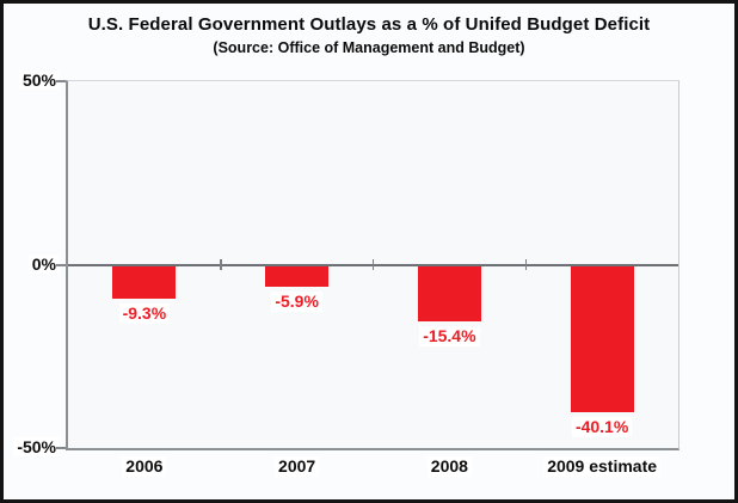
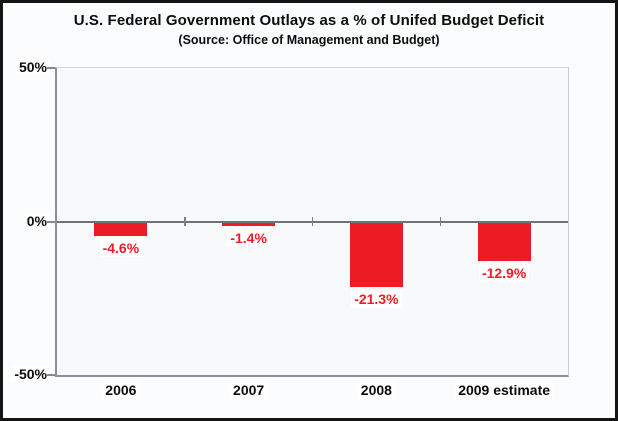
2006: -9.3% -> -4.6%
2007: -5.9% -> -1.4%
2008: -15.4% -> -21.3%
2009 estimate: -40.1% -> -12.9%
